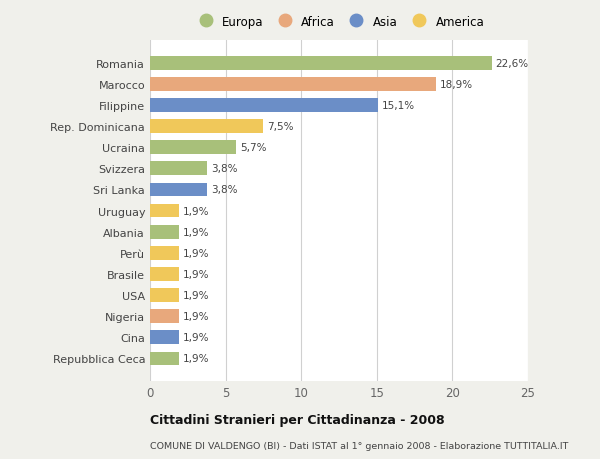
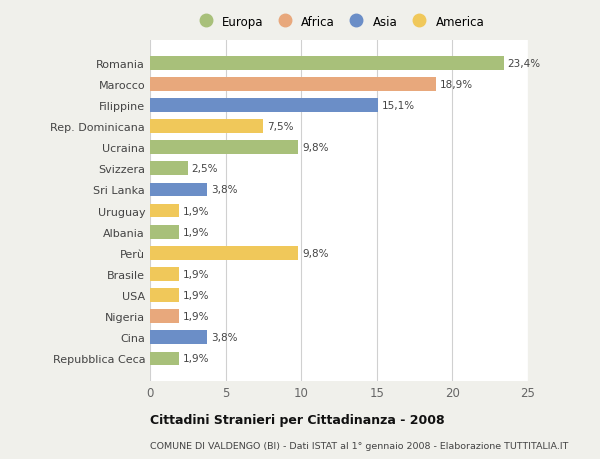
Romania: 22,6% -> 23,4%
Ucraina: 5,7% -> 9,8%
Svizzera: 3,8% -> 2,5%
Perù: 1,9% -> 9,8%
Cina: 1,9% -> 3,8%
